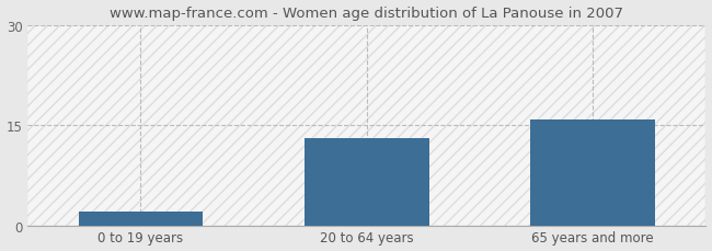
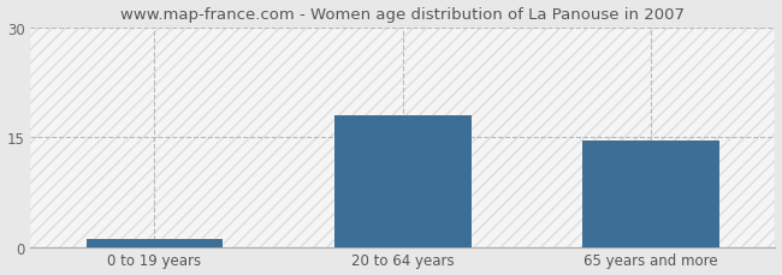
0 to 19 years: 2.0 -> 1.0
20 to 64 years: 13.0 -> 18.0
65 years and more: 15.8 -> 14.5
